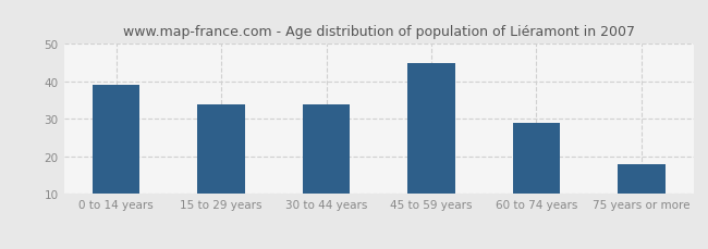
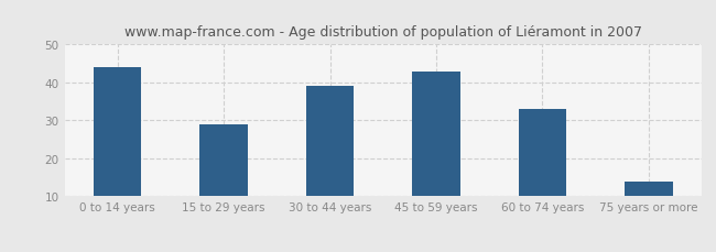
0 to 14 years: 39 -> 44
15 to 29 years: 34 -> 29
30 to 44 years: 34 -> 39
45 to 59 years: 45 -> 43
60 to 74 years: 29 -> 33
75 years or more: 18 -> 14
